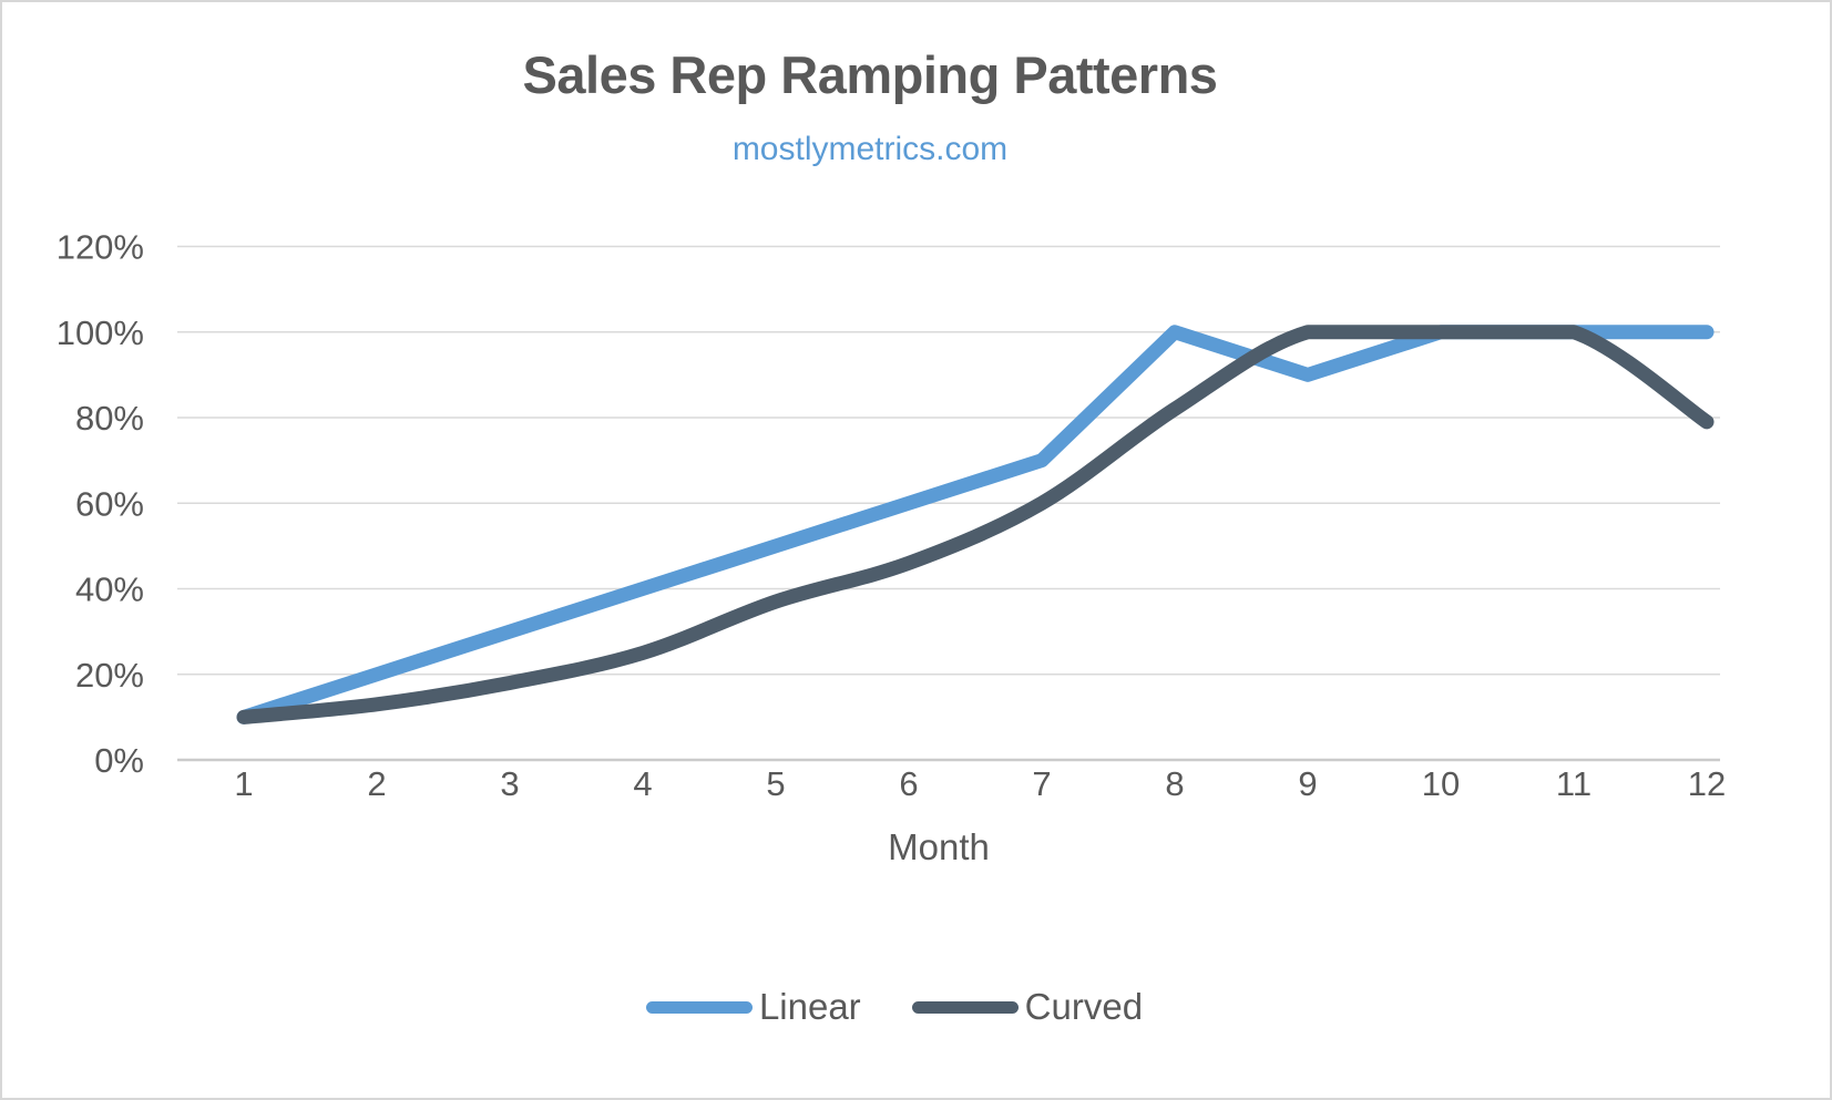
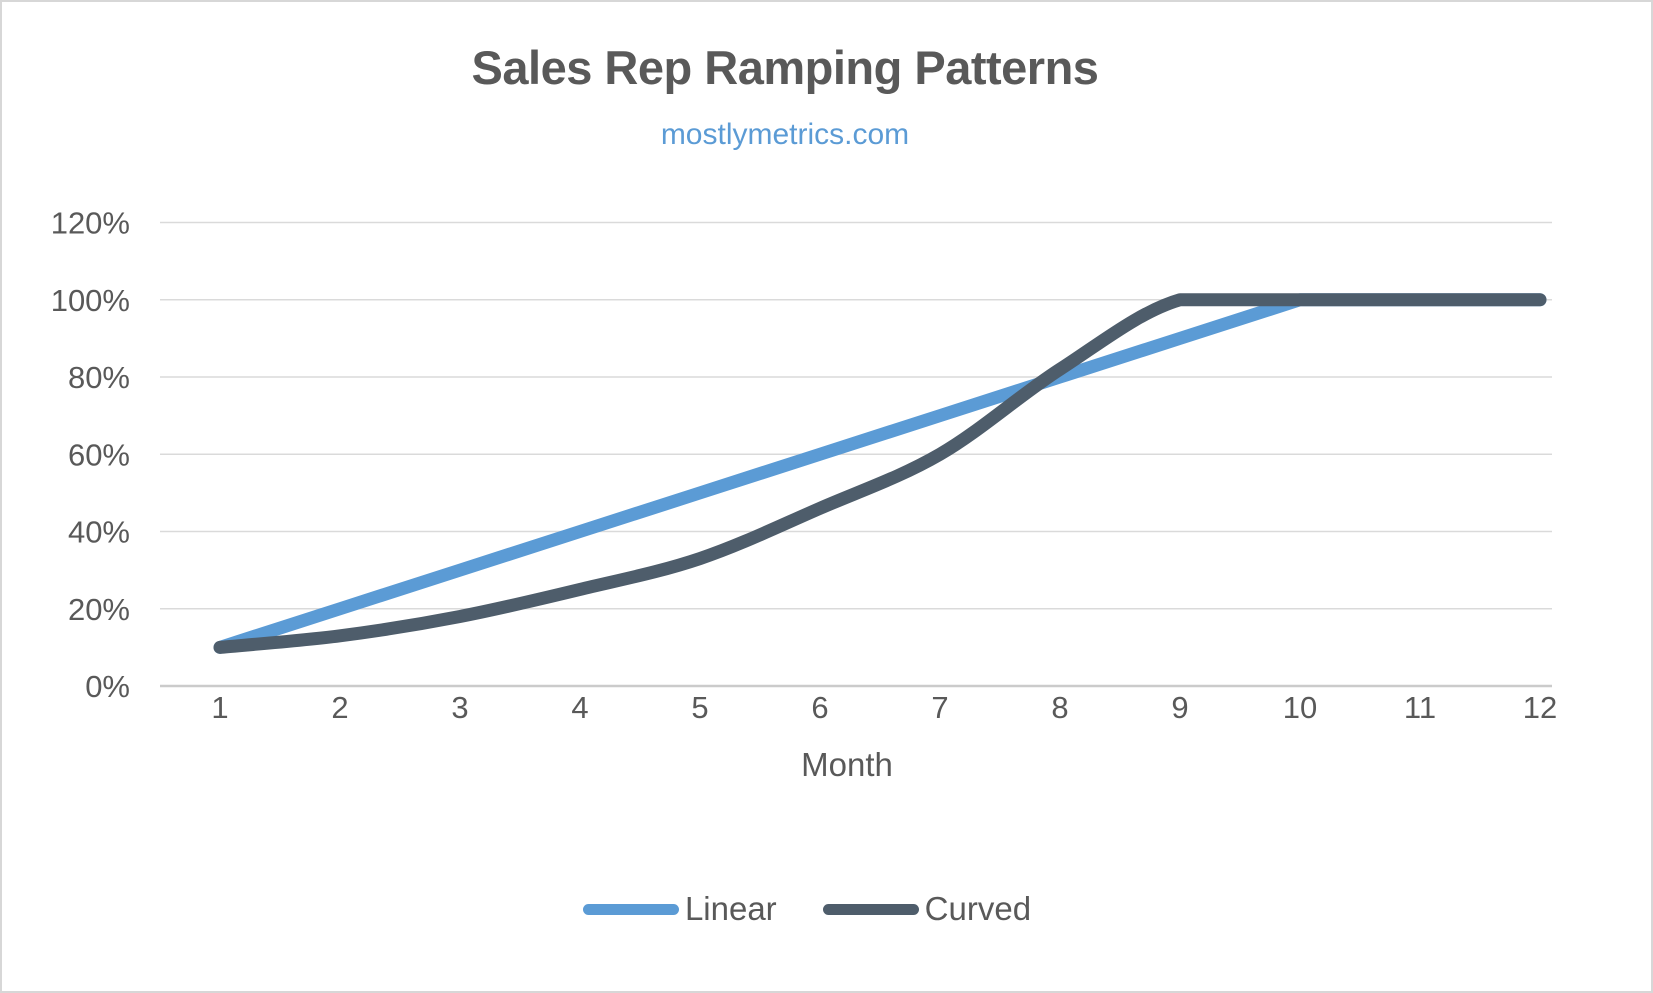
Curved/5: 37% -> 33%
Linear/8: 100% -> 80%
Curved/12: 79% -> 100%
